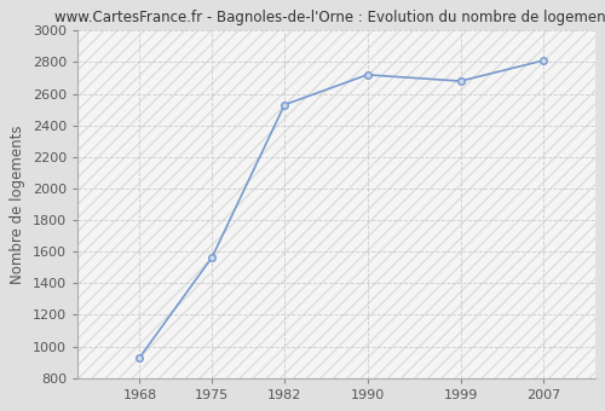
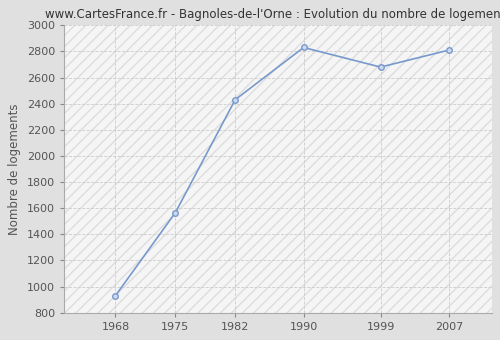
1982: 2530 -> 2430
1990: 2720 -> 2830
